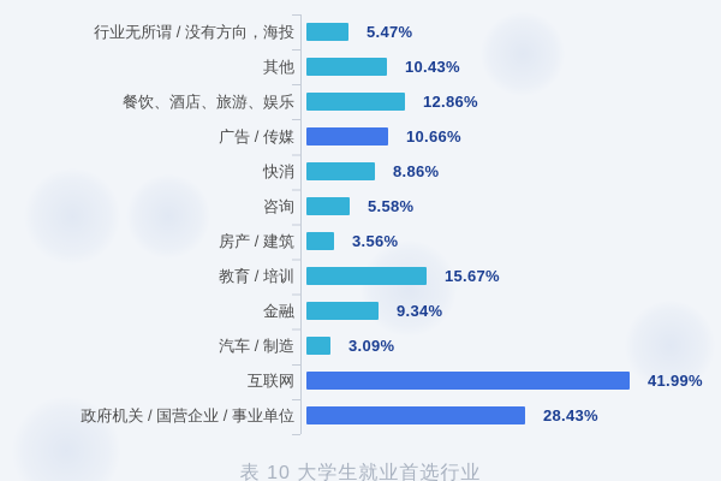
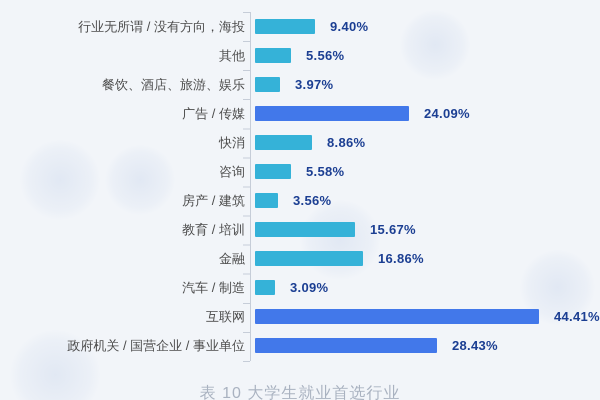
行业无所谓 / 没有方向，海投: 5.47% -> 9.40%
其他: 10.43% -> 5.56%
餐饮、酒店、旅游、娱乐: 12.86% -> 3.97%
广告 / 传媒: 10.66% -> 24.09%
金融: 9.34% -> 16.86%
互联网: 41.99% -> 44.41%
